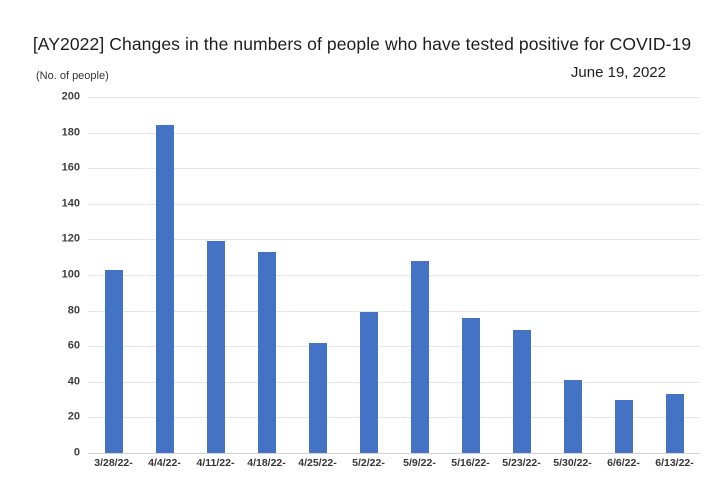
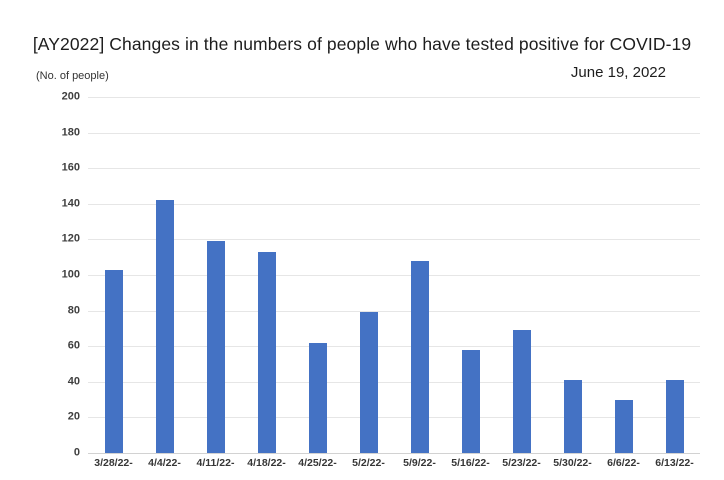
4/4/22-: 184 -> 142
5/16/22-: 76 -> 58
6/13/22-: 33 -> 41
